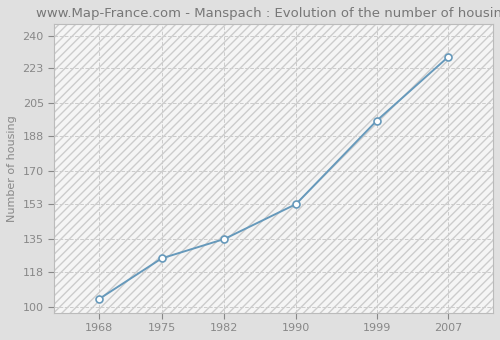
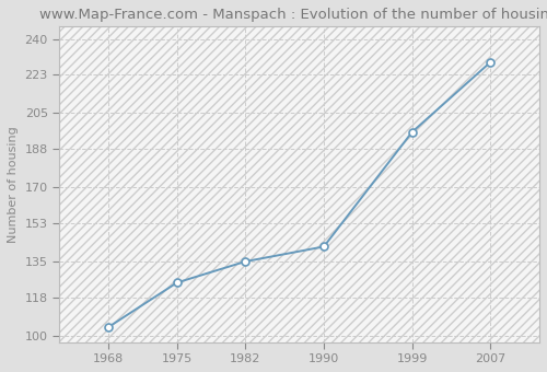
1990: 153 -> 142
